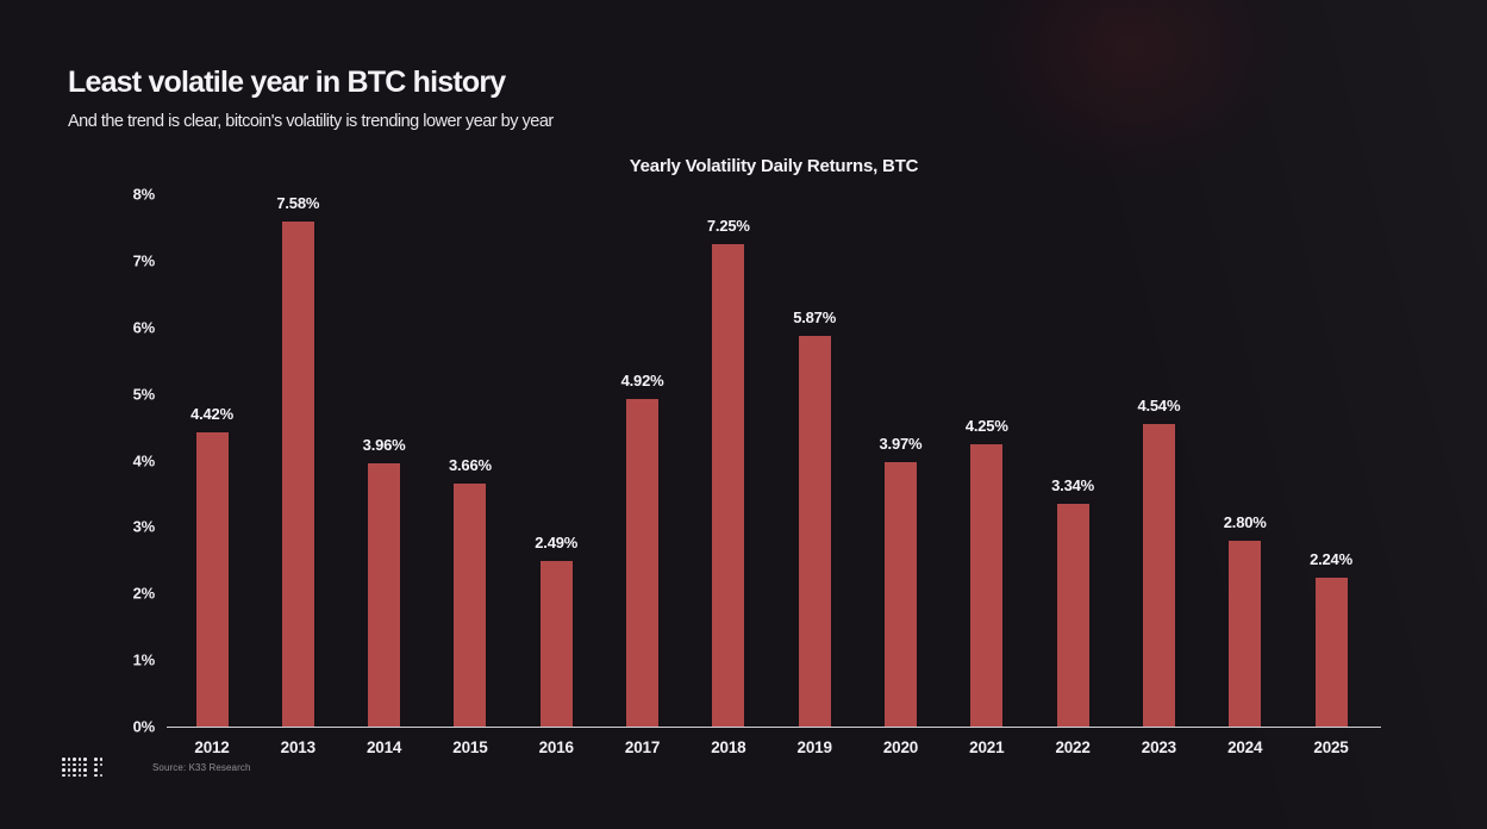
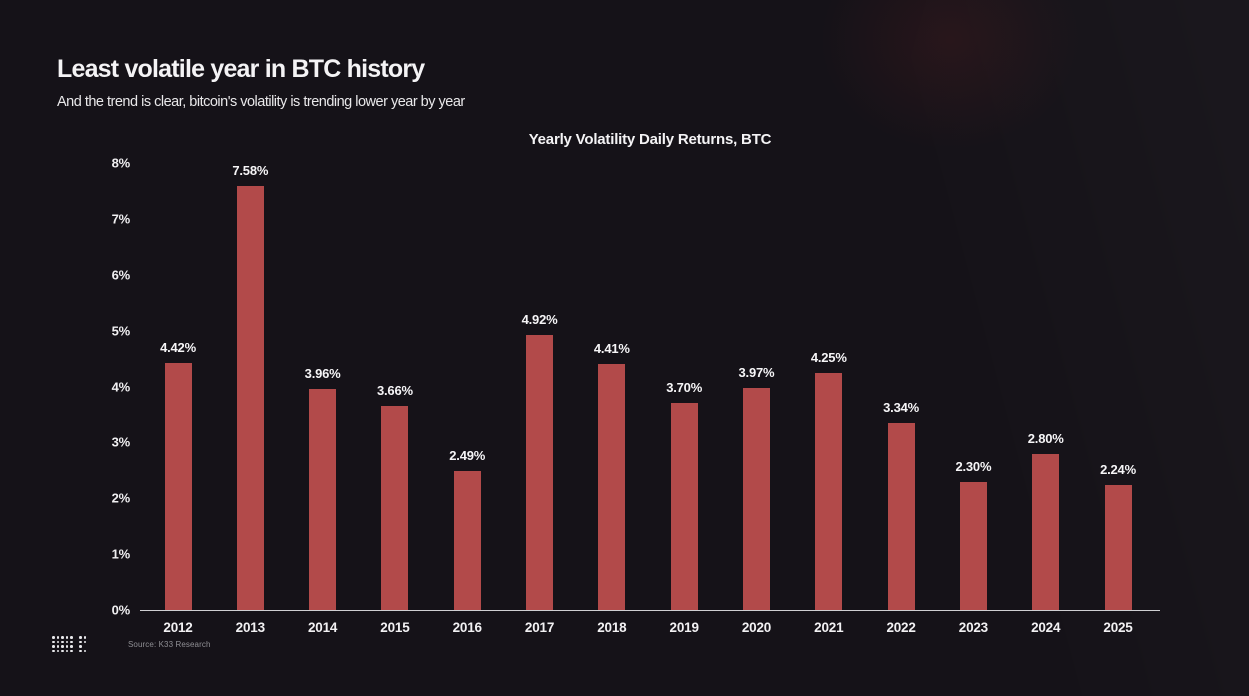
2018: 7.25% -> 4.41%
2019: 5.87% -> 3.70%
2023: 4.54% -> 2.30%
